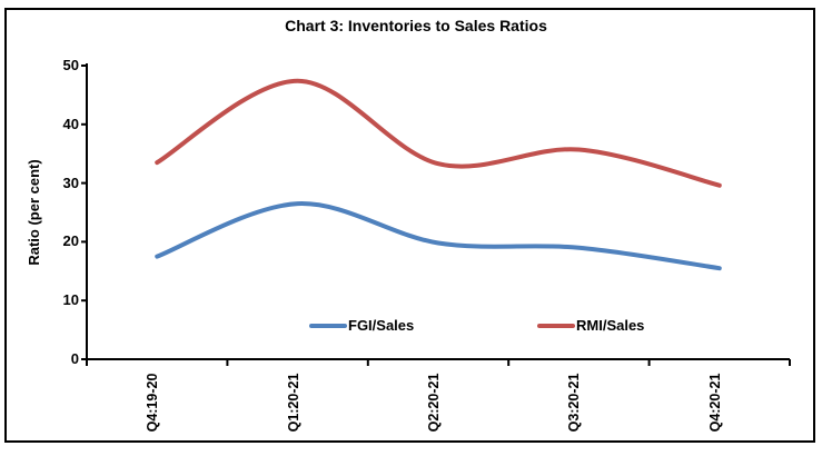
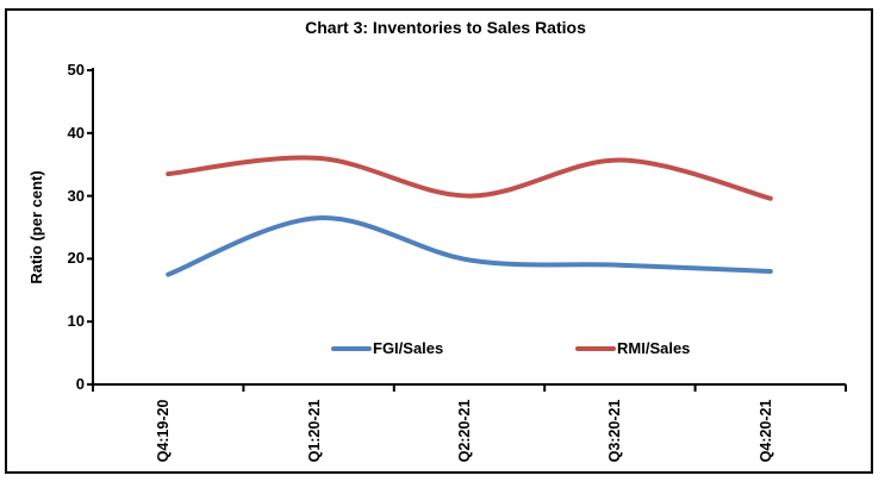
RMI/Sales/Q1:20-21: 47 -> 36
RMI/Sales/Q2:20-21: 33 -> 30
FGI/Sales/Q4:20-21: 16 -> 18
